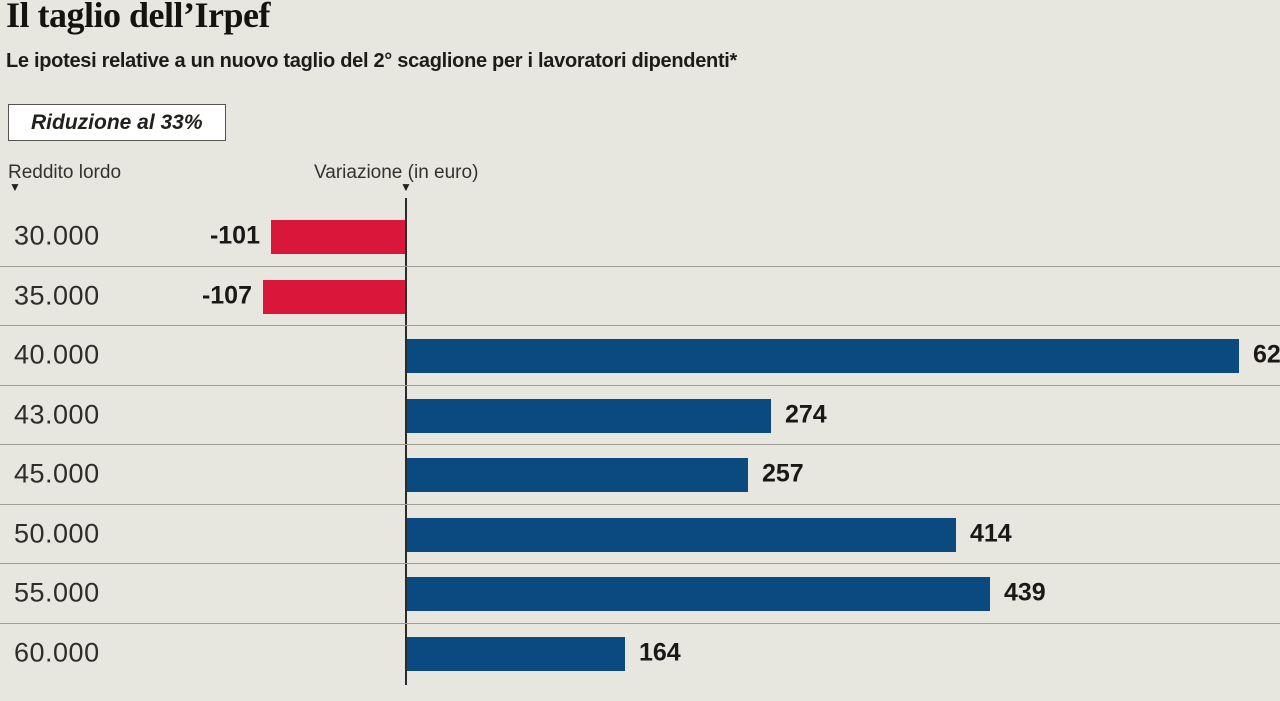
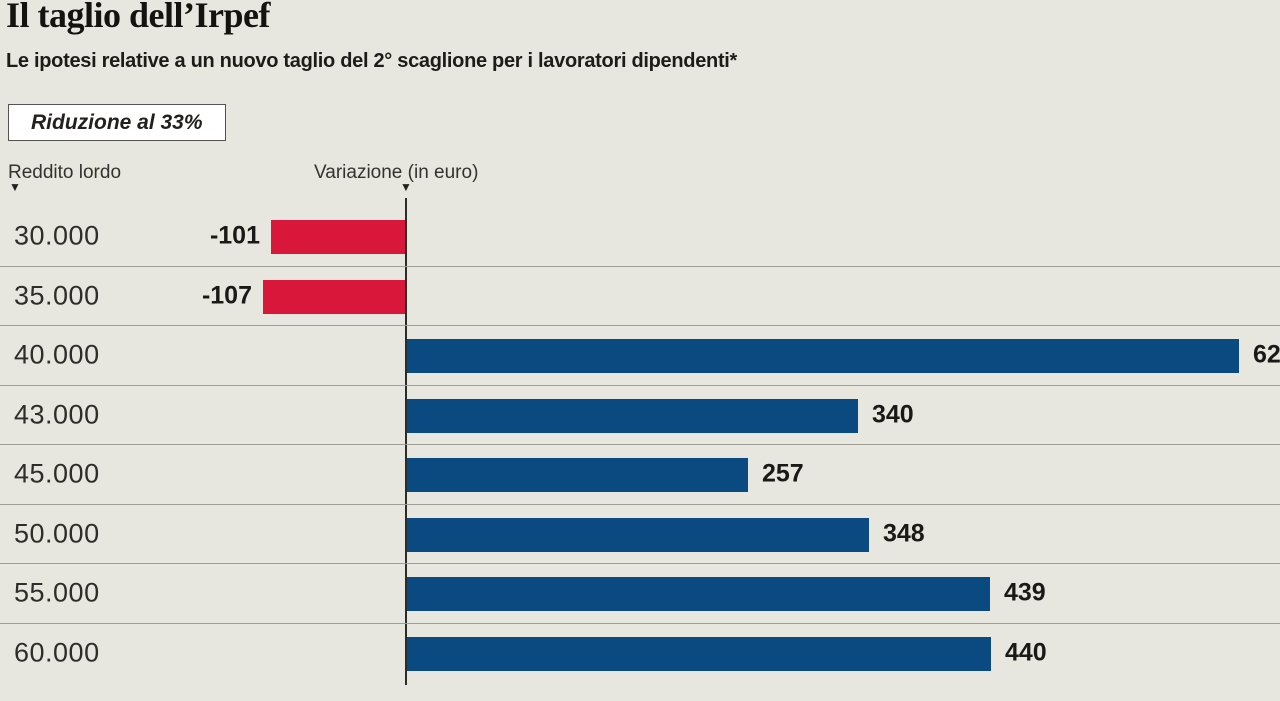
43.000: 274 -> 340
50.000: 414 -> 348
60.000: 164 -> 440
